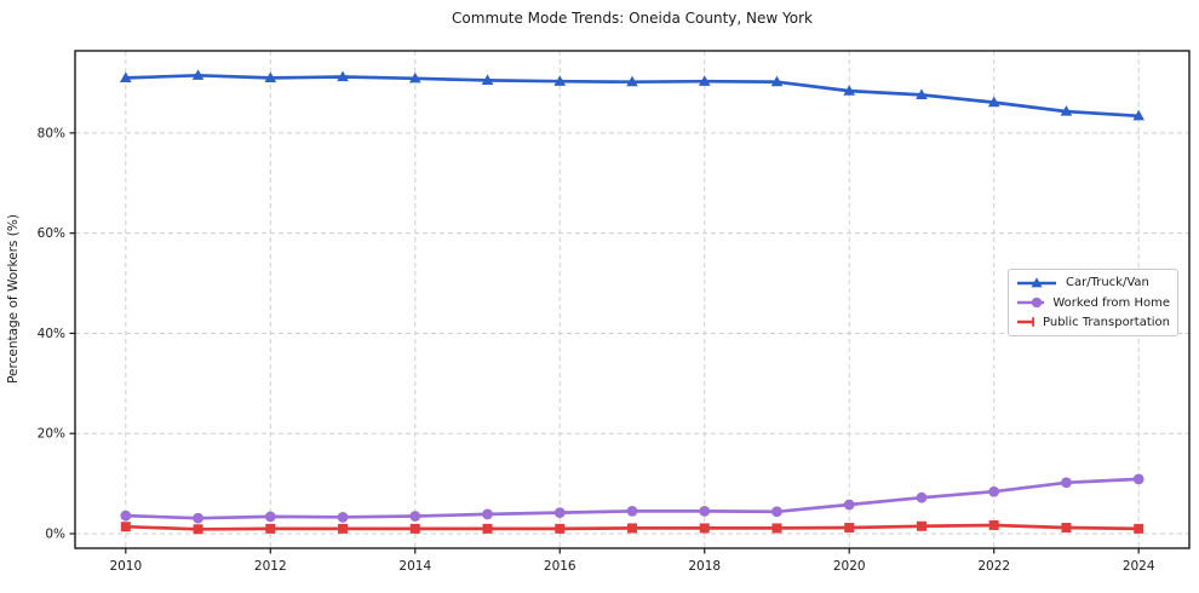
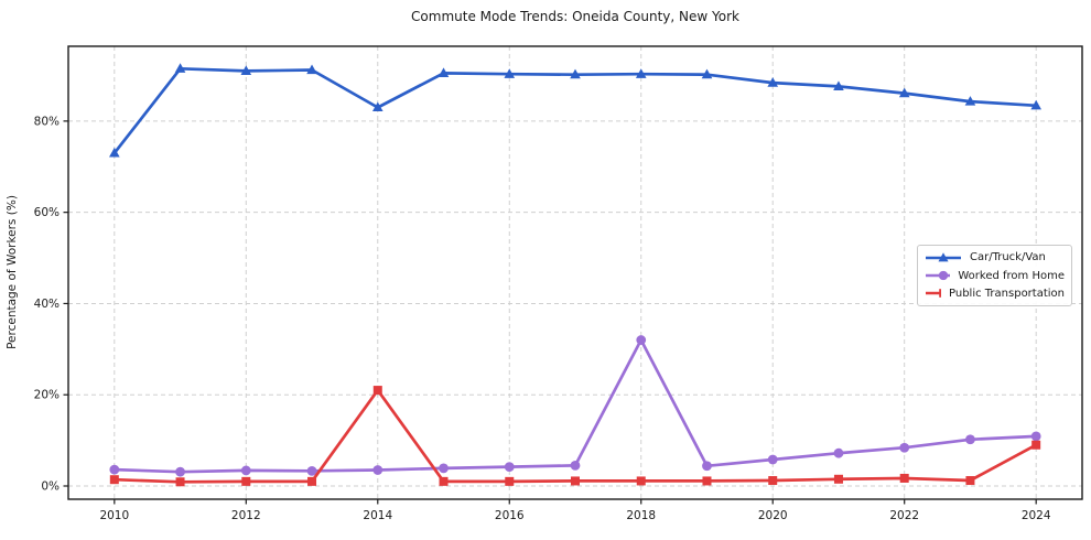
Car/Truck/Van/2010: 91% -> 73%
Car/Truck/Van/2014: 91% -> 83%
Public Transportation/2014: 1% -> 21%
Worked from Home/2018: 4% -> 32%
Public Transportation/2024: 1% -> 9%
